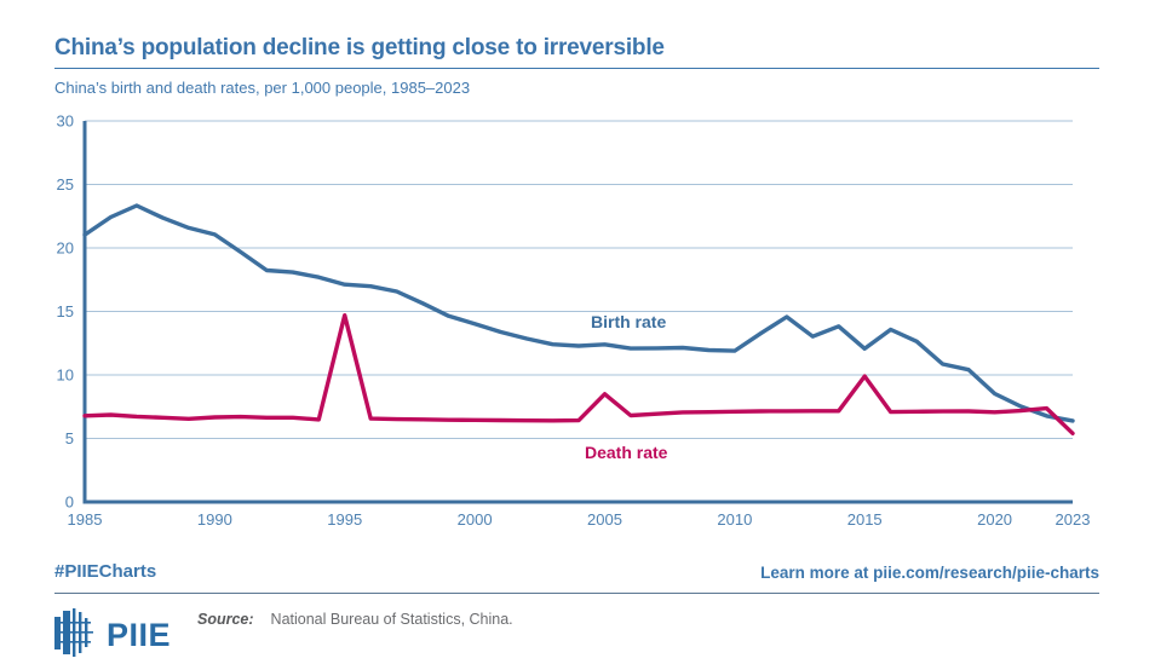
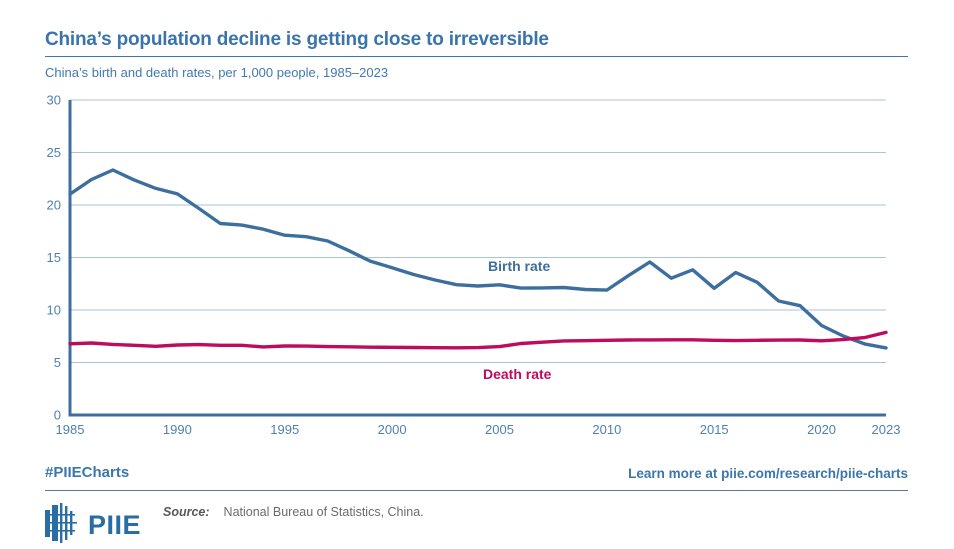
Death rate/1995: 14.7 -> 6.6
Death rate/2005: 8.5 -> 6.5
Death rate/2015: 9.9 -> 7.1
Death rate/2023: 5.4 -> 7.9
